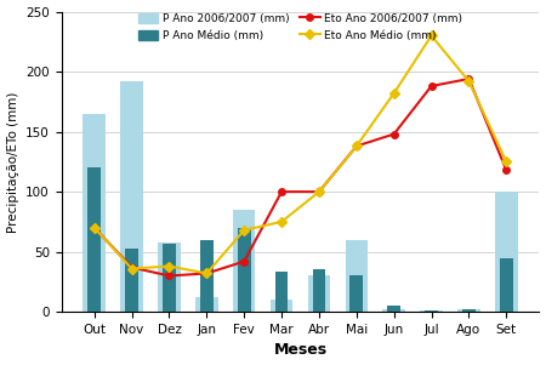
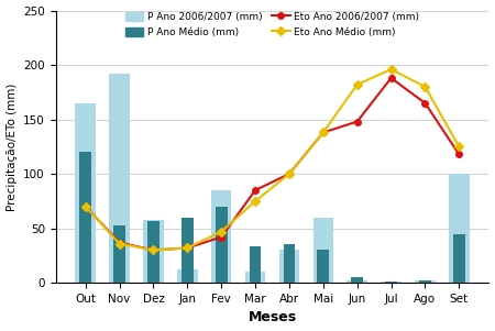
Eto Ano Médio (mm)/Dez: 38 -> 30
Eto Ano Médio (mm)/Fev: 68 -> 47
Eto Ano 2006/2007 (mm)/Mar: 100 -> 85
Eto Ano Médio (mm)/Jul: 230 -> 196
Eto Ano 2006/2007 (mm)/Ago: 194 -> 165
Eto Ano Médio (mm)/Ago: 192 -> 180
